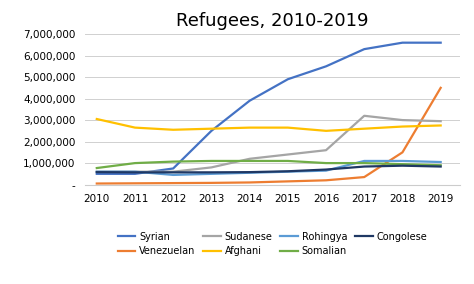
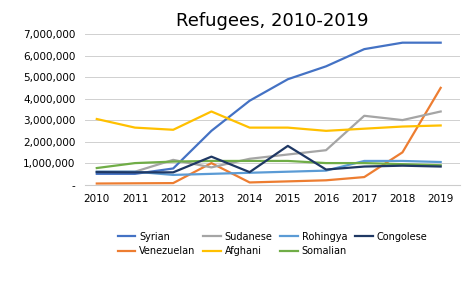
Sudanese/2012: 600,000 -> 1,150,000
Venezuelan/2013: 80,000 -> 1,000,000
Afghani/2013: 2,600,000 -> 3,400,000
Congolese/2013: 570,000 -> 1,300,000
Congolese/2015: 620,000 -> 1,800,000
Sudanese/2019: 2,950,000 -> 3,400,000
